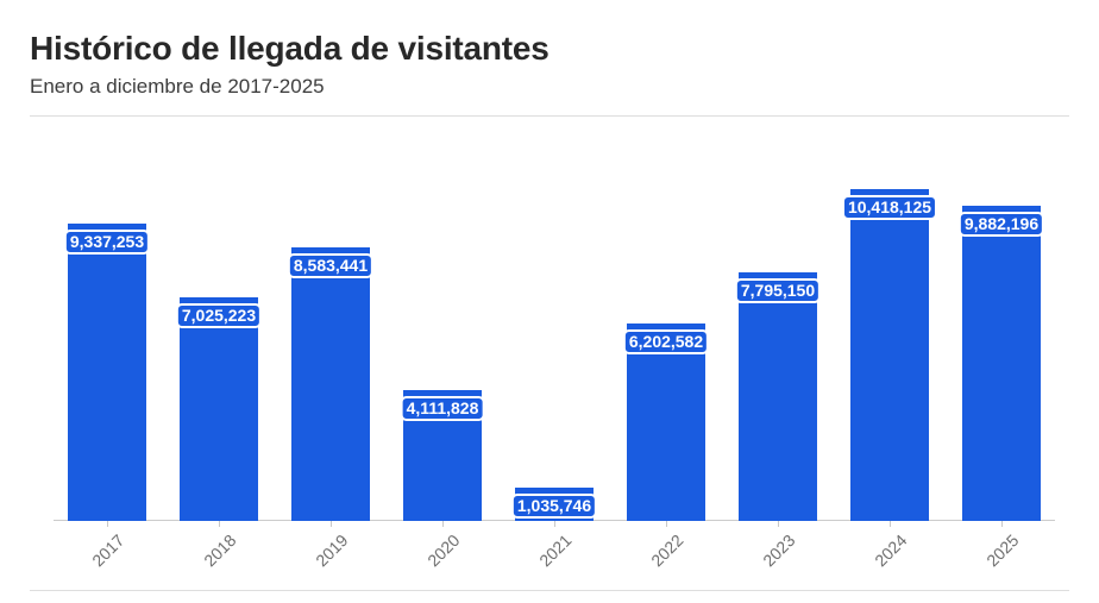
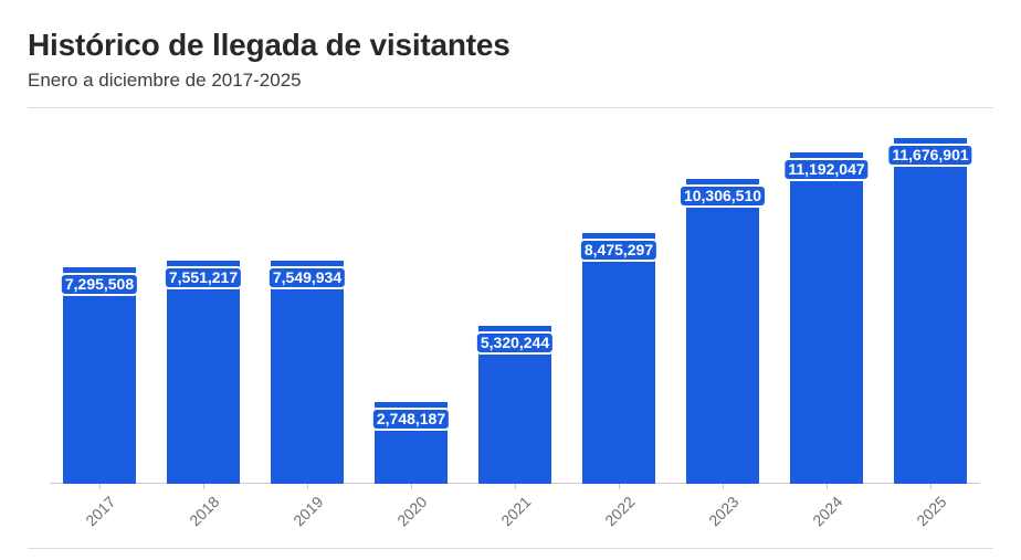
2017: 9,337,253 -> 7,295,508
2018: 7,025,223 -> 7,551,217
2019: 8,583,441 -> 7,549,934
2020: 4,111,828 -> 2,748,187
2021: 1,035,746 -> 5,320,244
2022: 6,202,582 -> 8,475,297
2023: 7,795,150 -> 10,306,510
2024: 10,418,125 -> 11,192,047
2025: 9,882,196 -> 11,676,901
